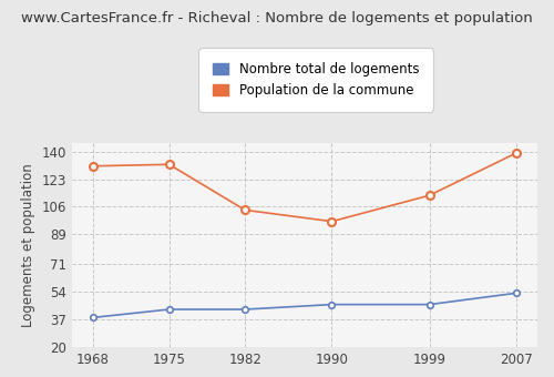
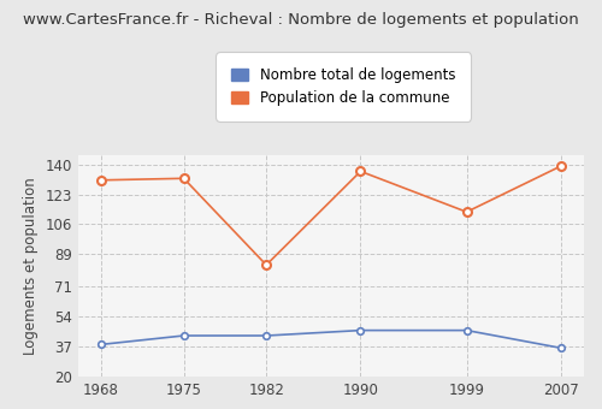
Population de la commune/1982: 104 -> 83
Population de la commune/1990: 97 -> 136
Nombre total de logements/2007: 53 -> 36
